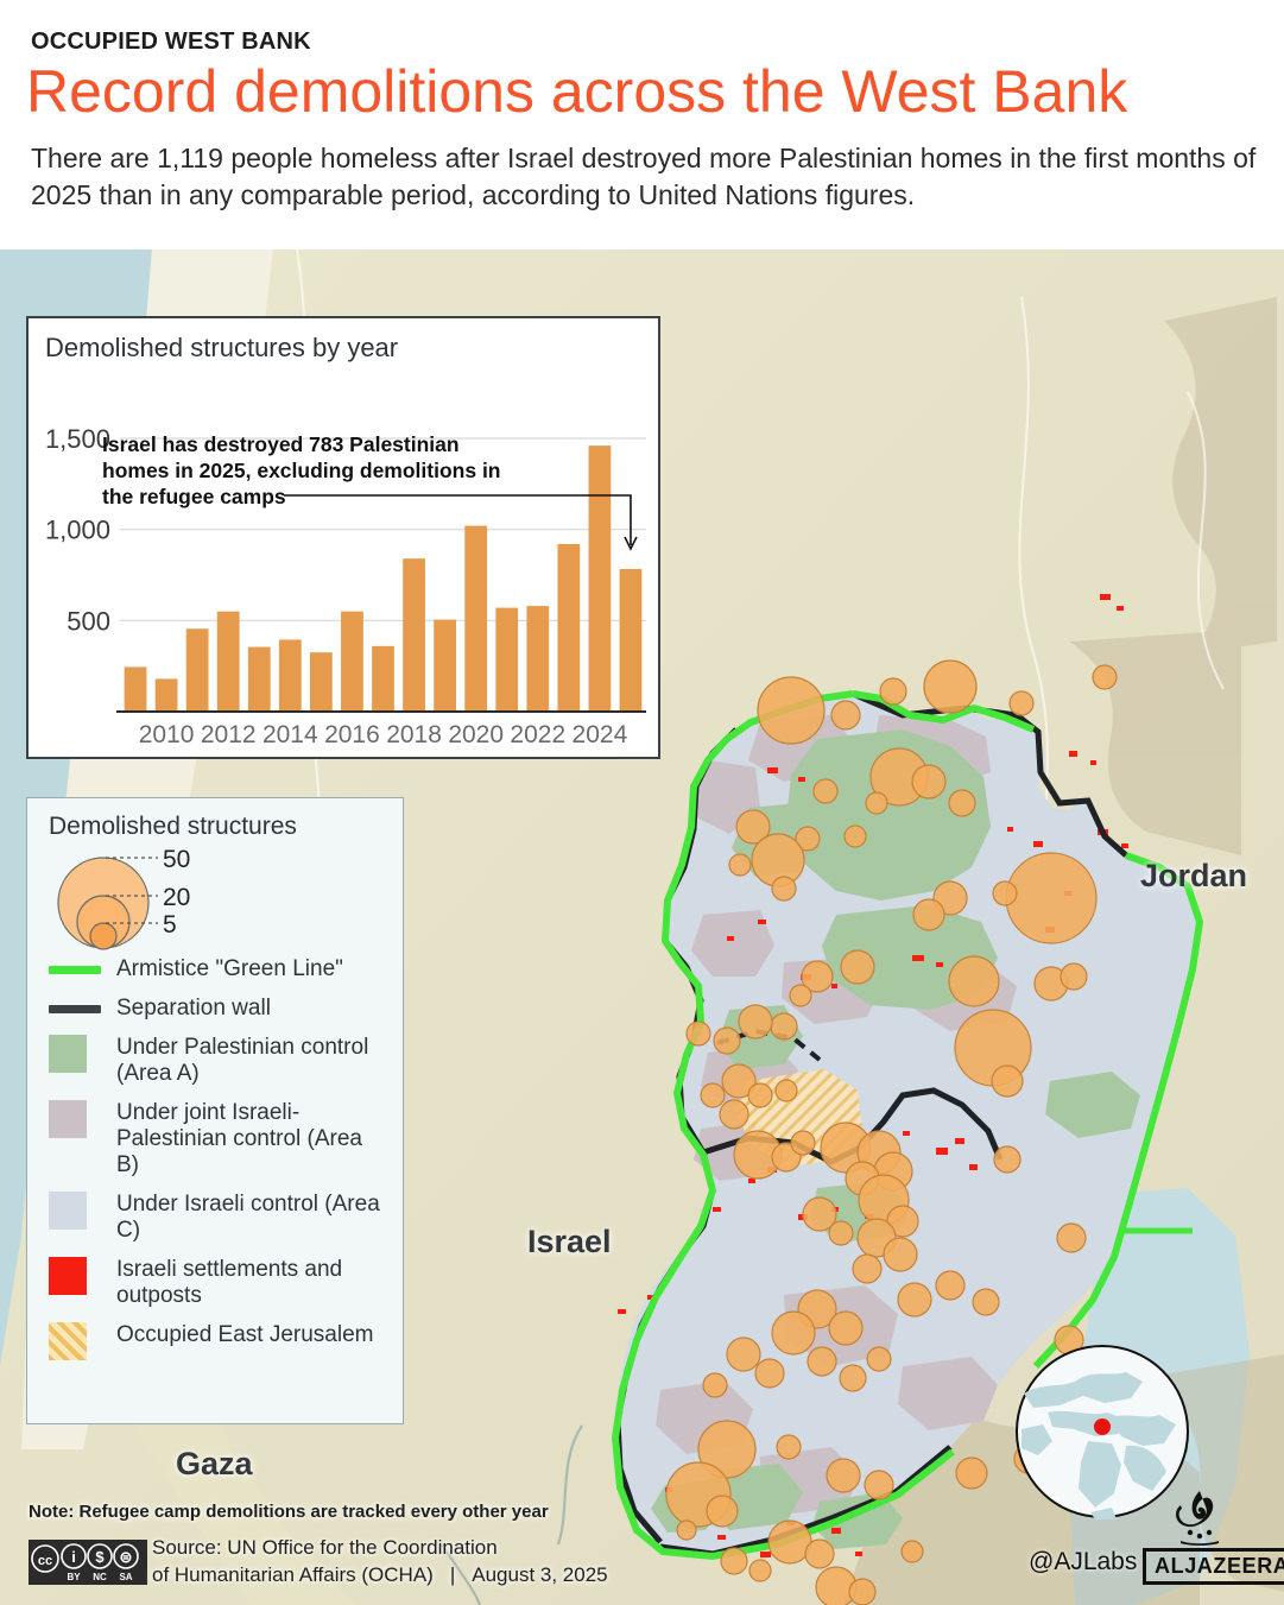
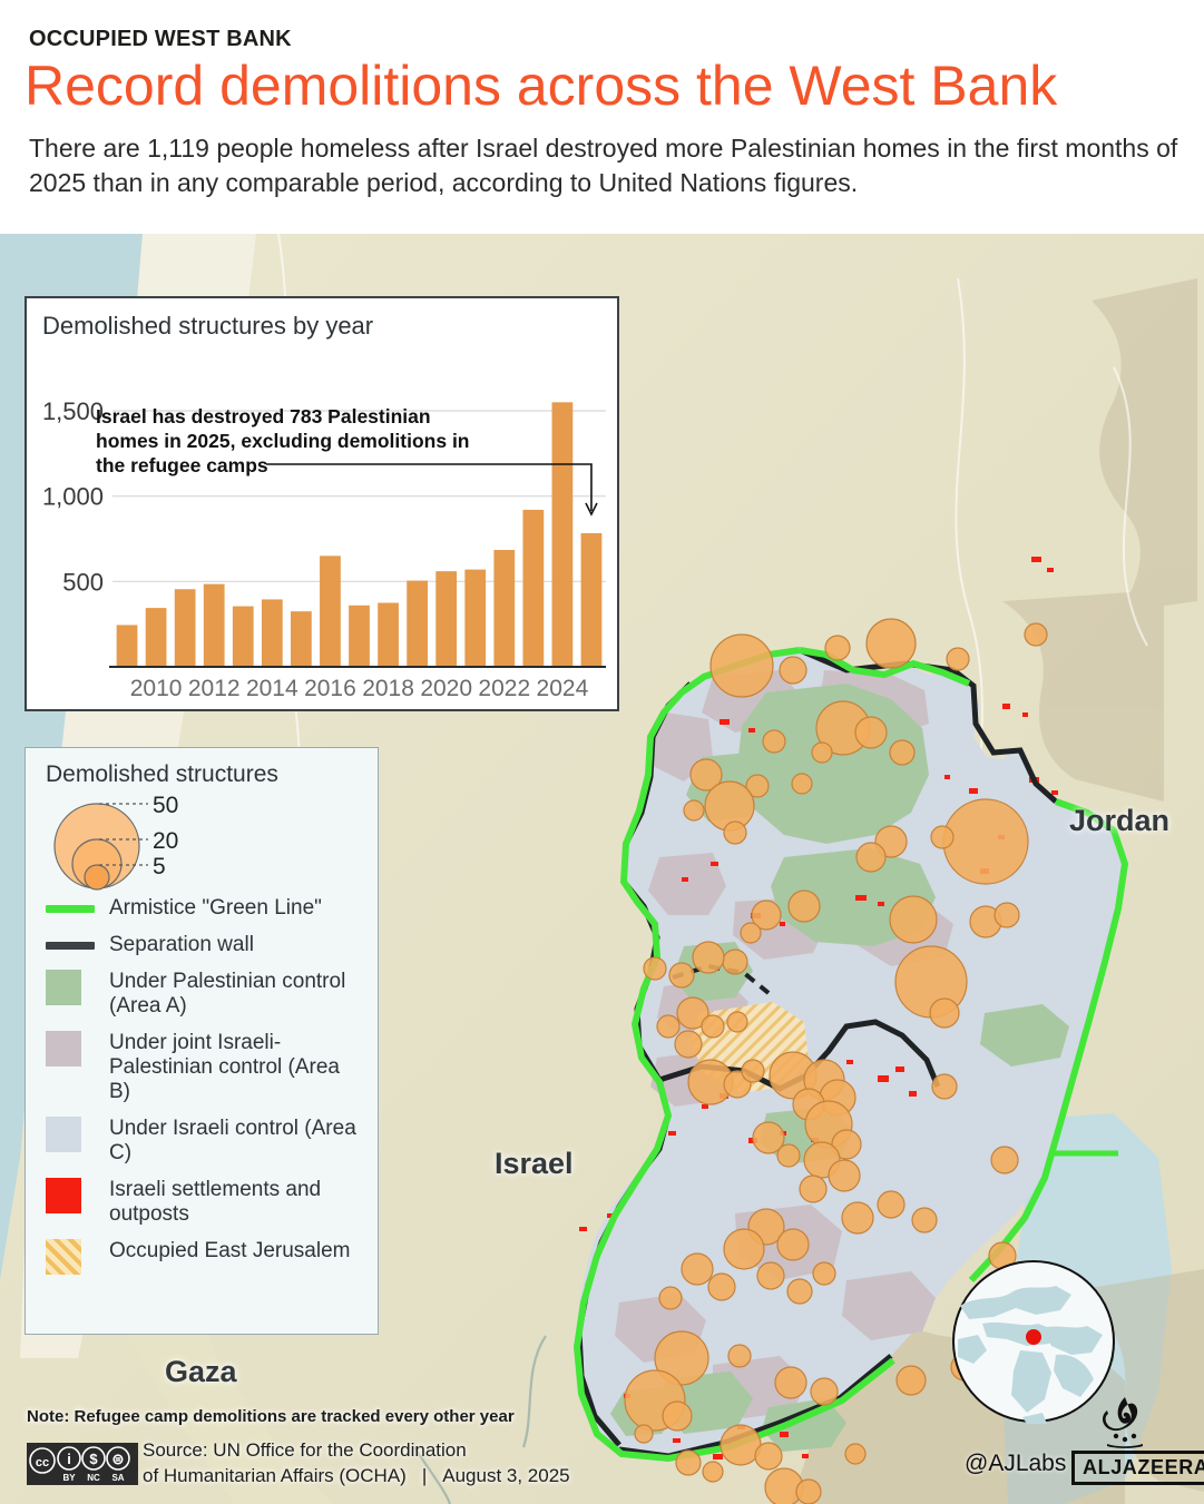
2010: 180 -> 340
2012: 550 -> 480
2016: 550 -> 650
2018: 840 -> 380
2020: 1020 -> 560
2022: 580 -> 680
2024: 1460 -> 1550
